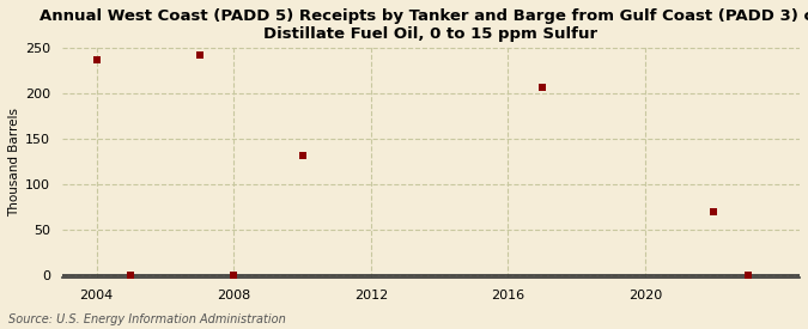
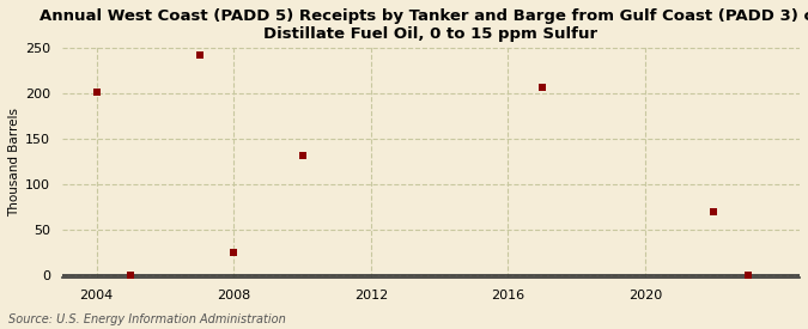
2004: 238 -> 202
2008: 1 -> 26
